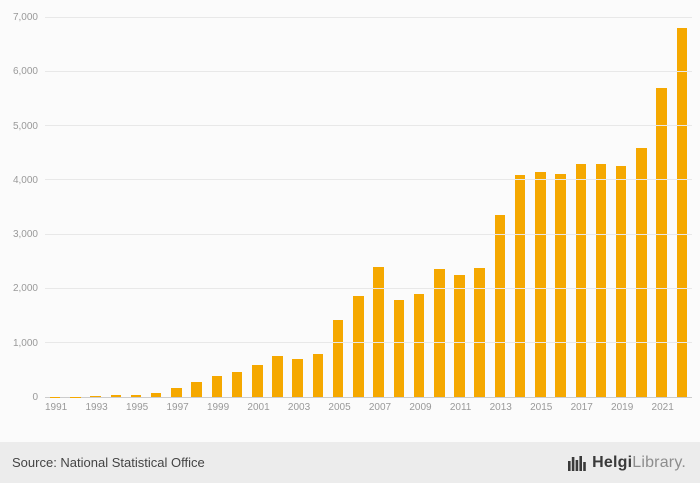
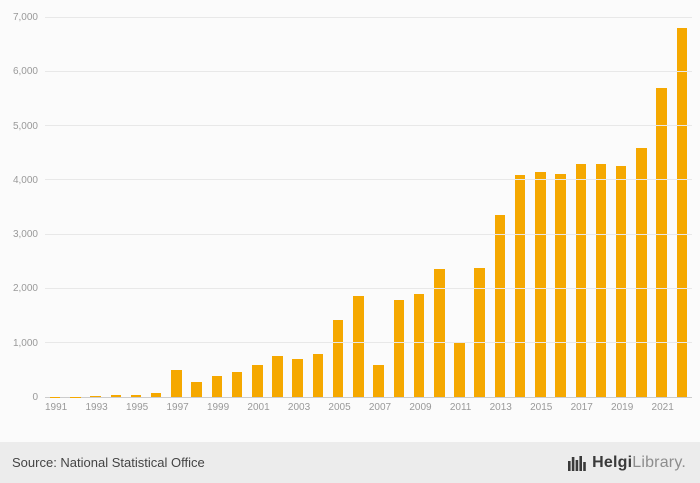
1997: 200 -> 500
2007: 2400 -> 600
2011: 2300 -> 1000
